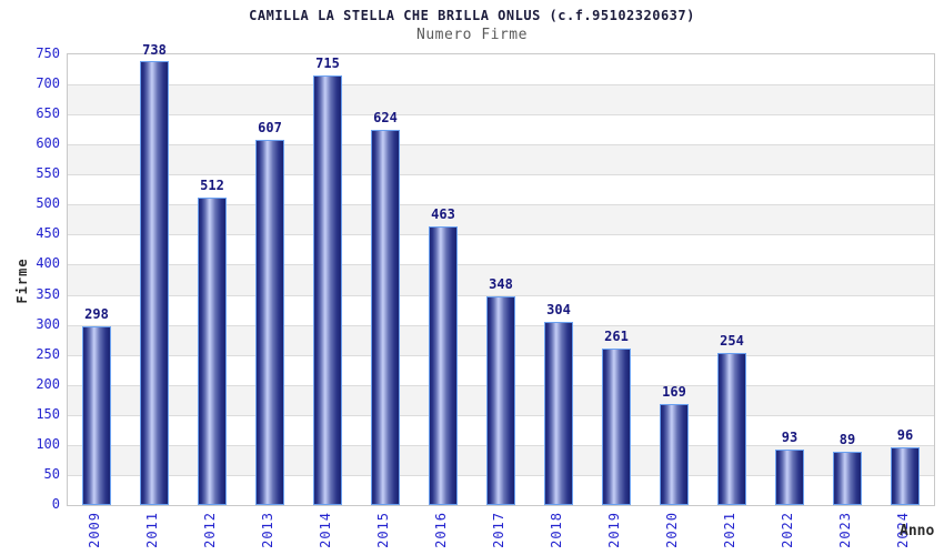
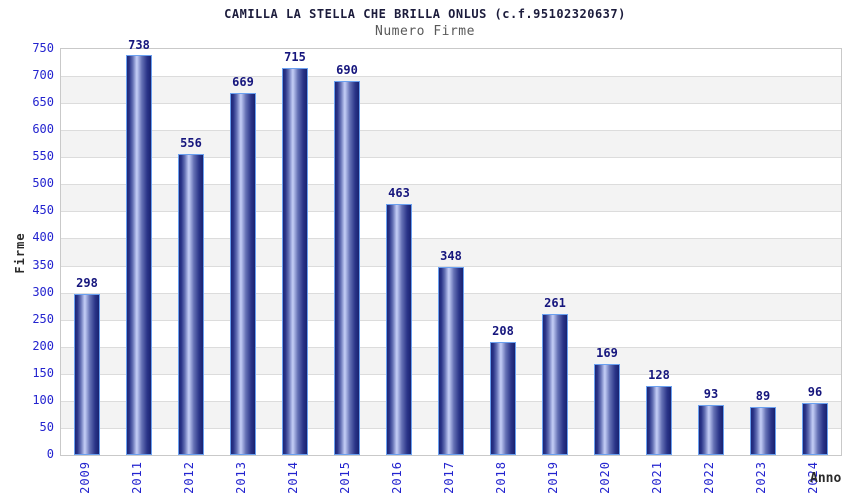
2012: 512 -> 556
2013: 607 -> 669
2015: 624 -> 690
2018: 304 -> 208
2021: 254 -> 128
